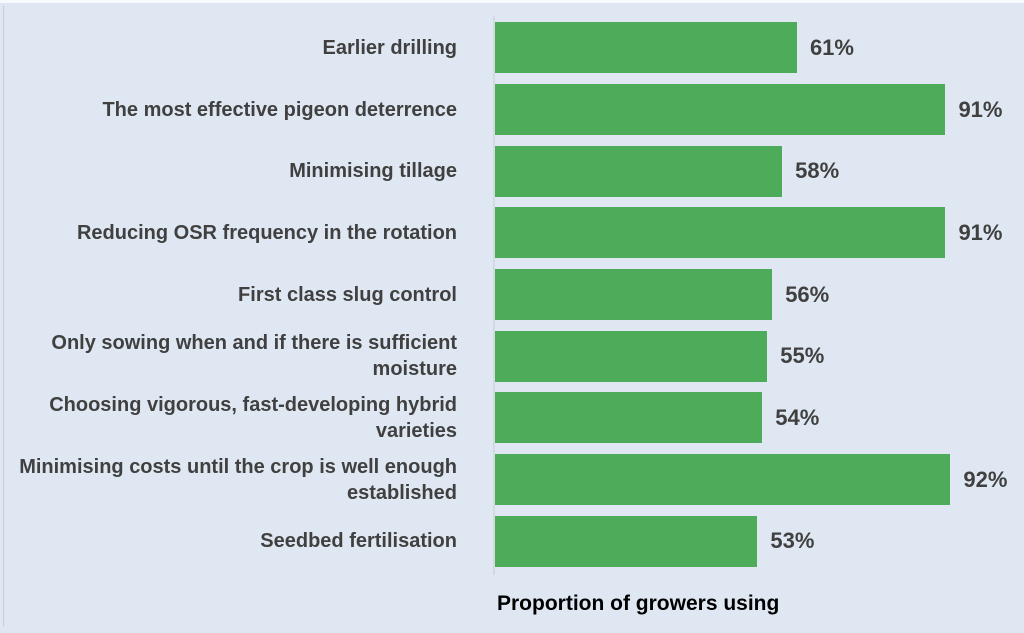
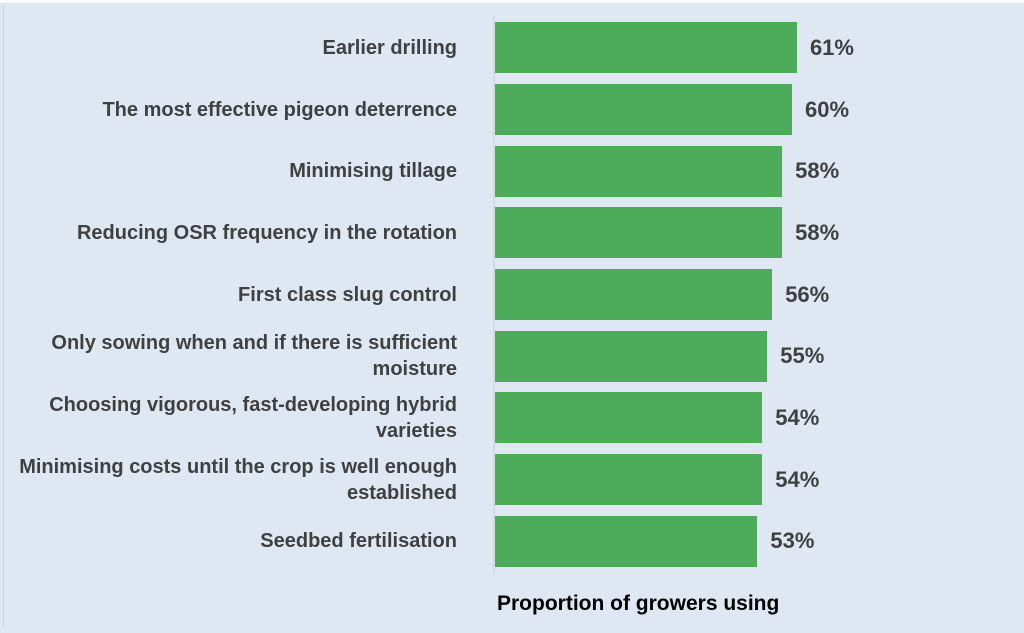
The most effective pigeon deterrence: 91% -> 60%
Reducing OSR frequency in the rotation: 91% -> 58%
Minimising costs until the crop is well enough established: 92% -> 54%
